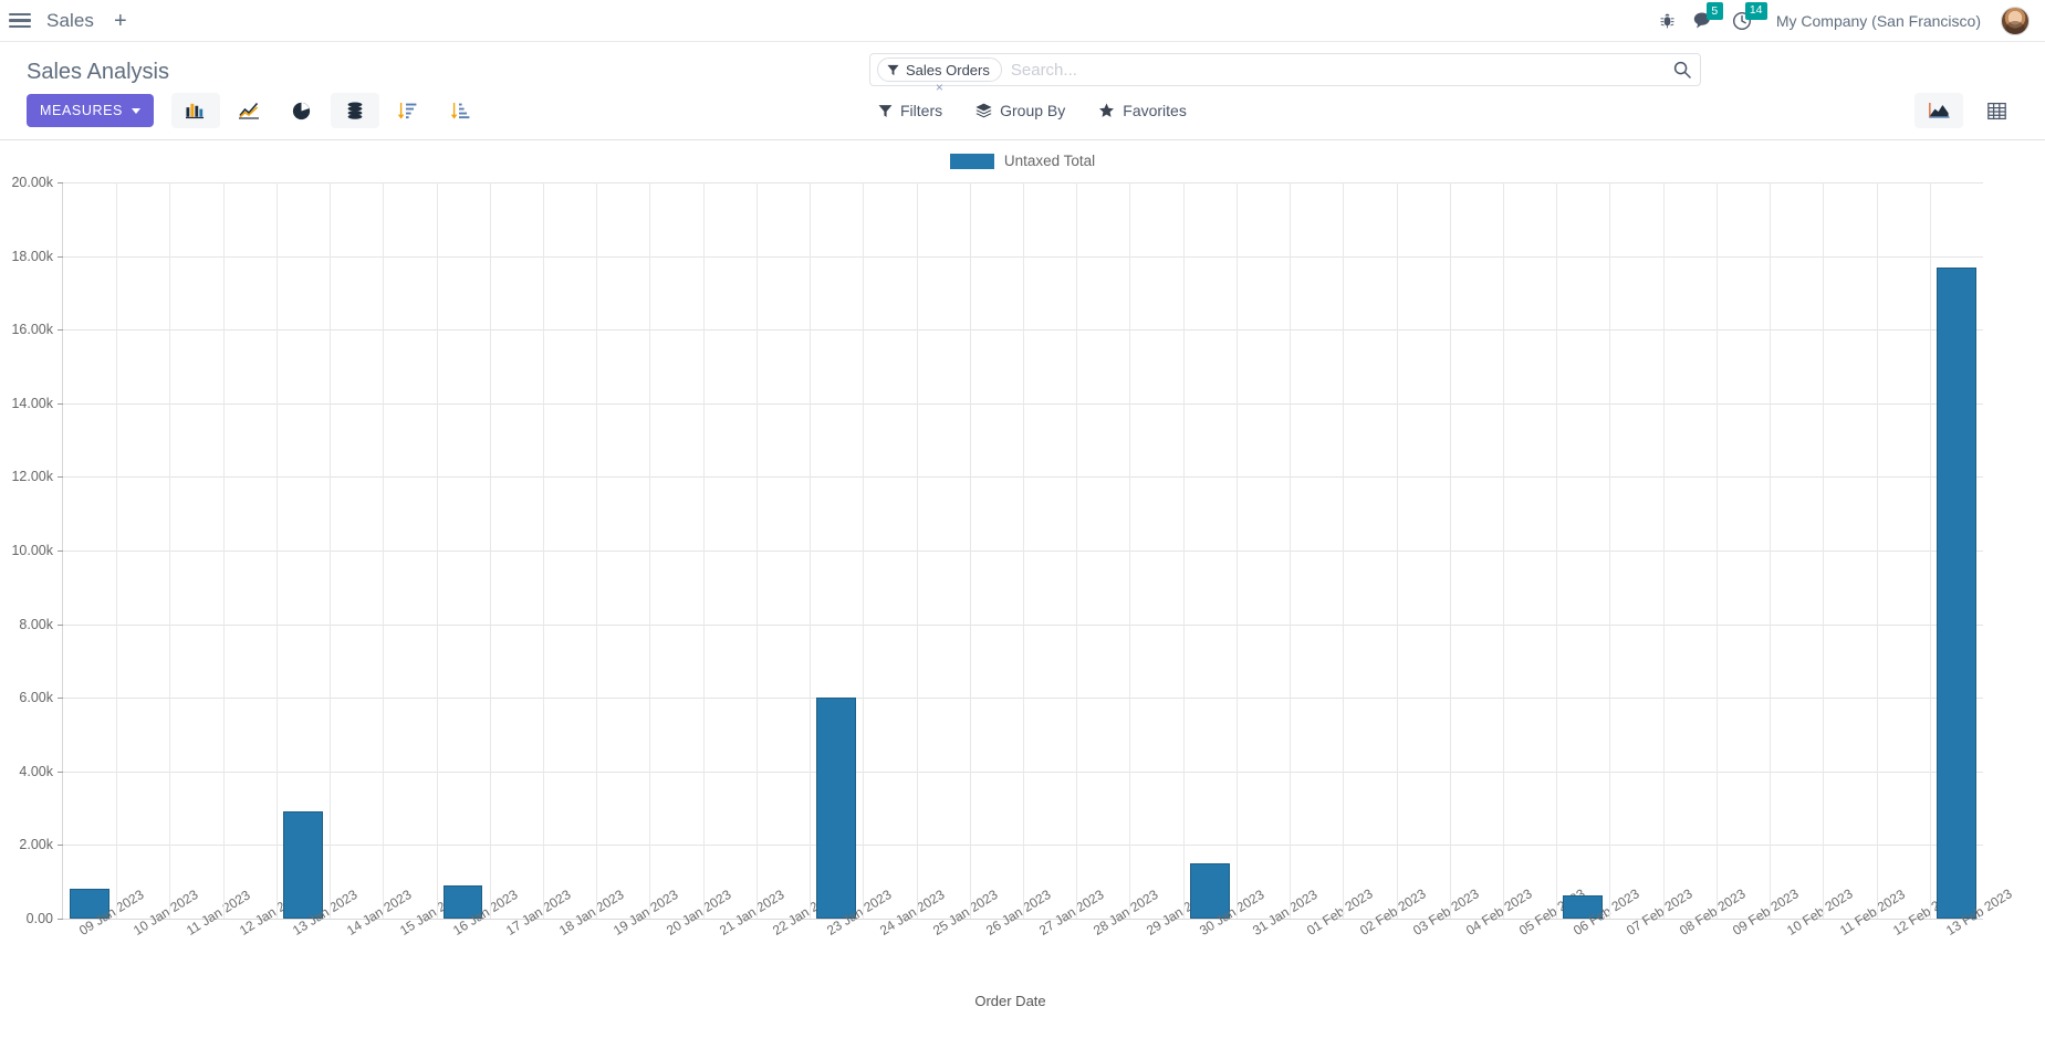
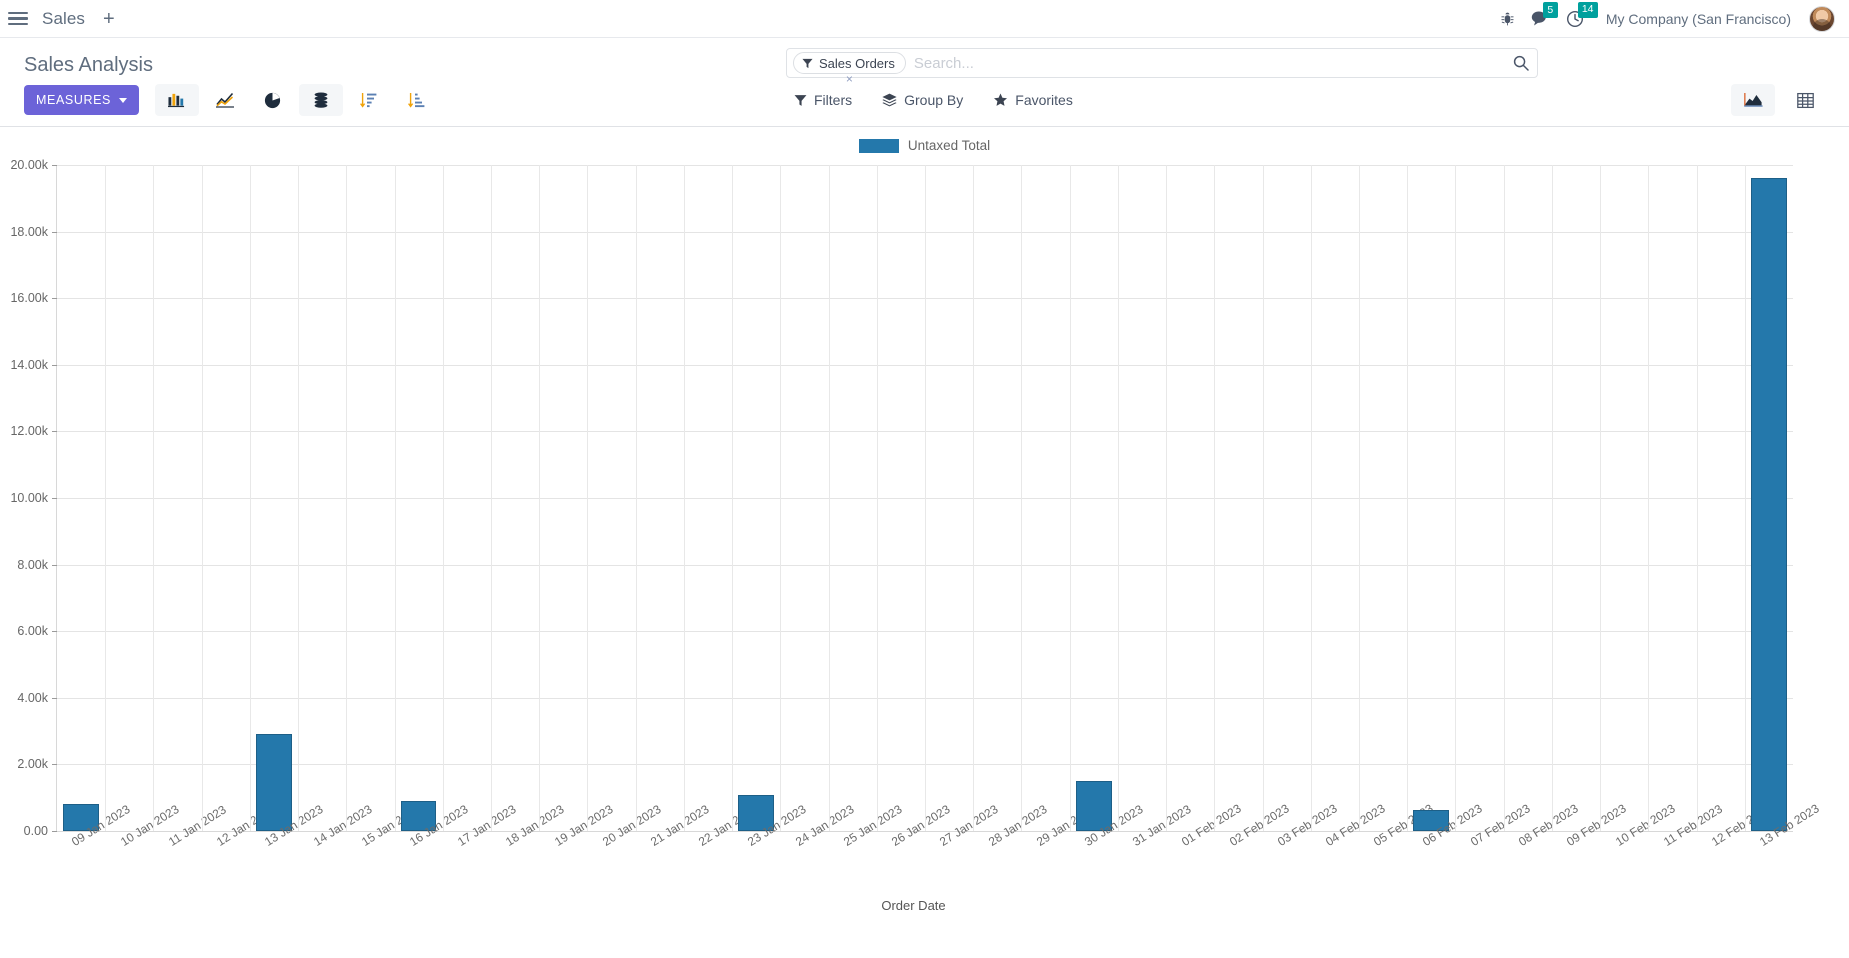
23 Jan 2023: 6.0k -> 1.1k
13 Feb 2023: 17.7k -> 19.6k
